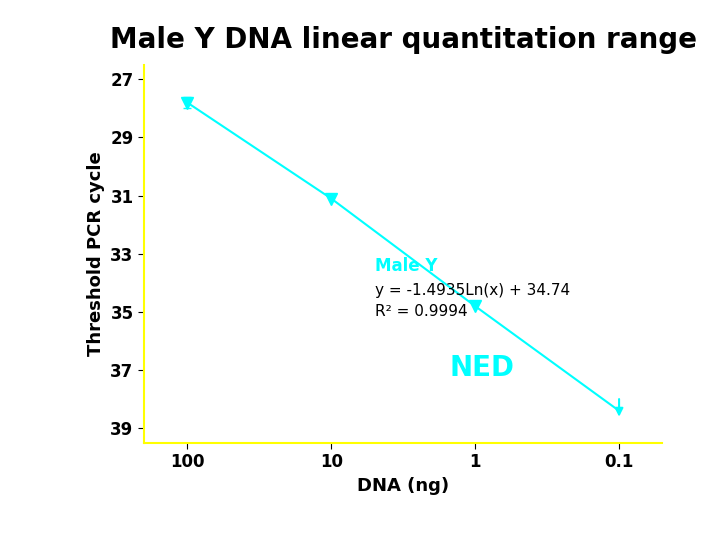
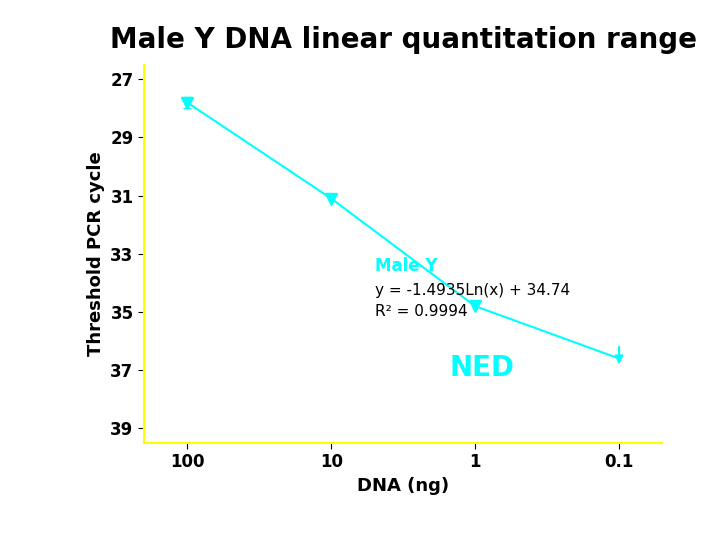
0.1: 38.4 -> 36.6
